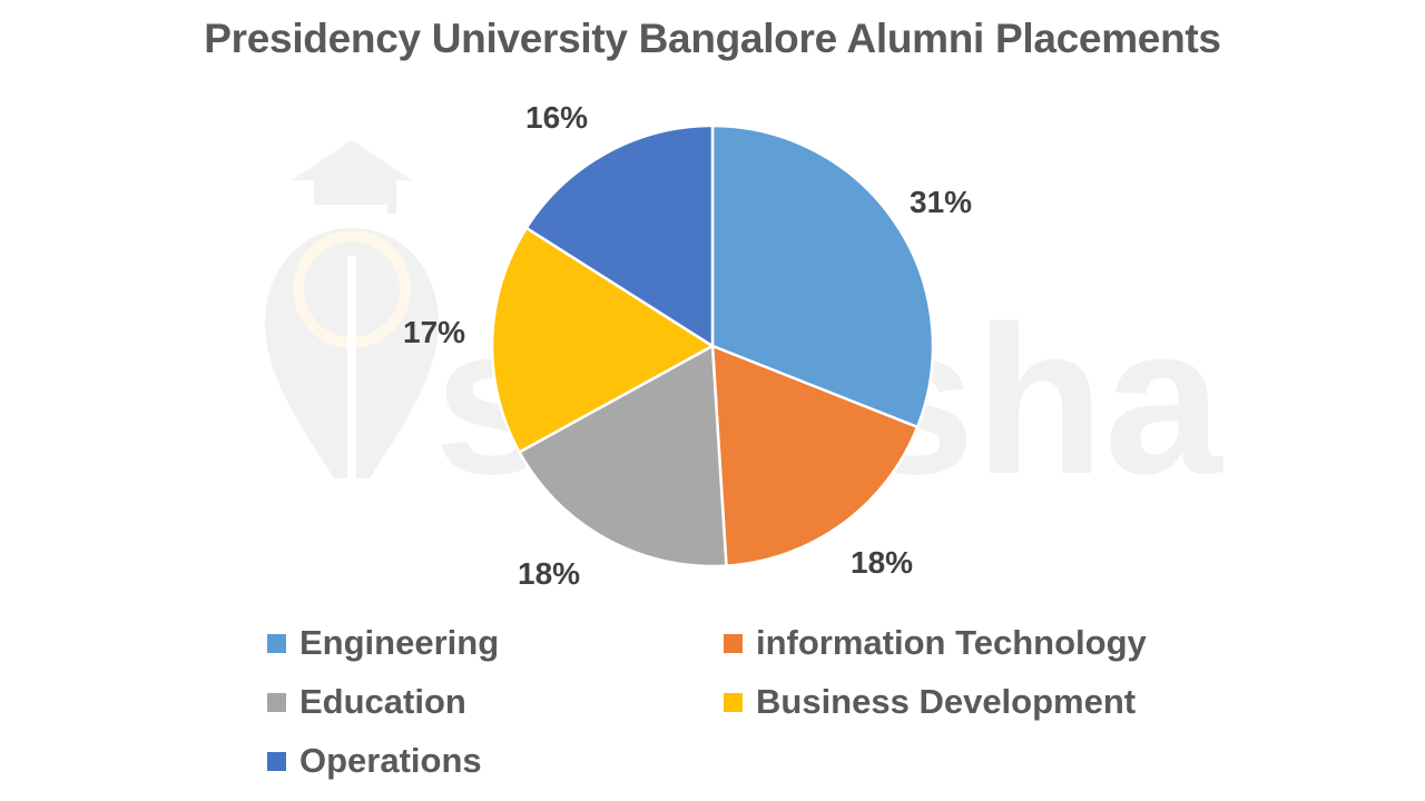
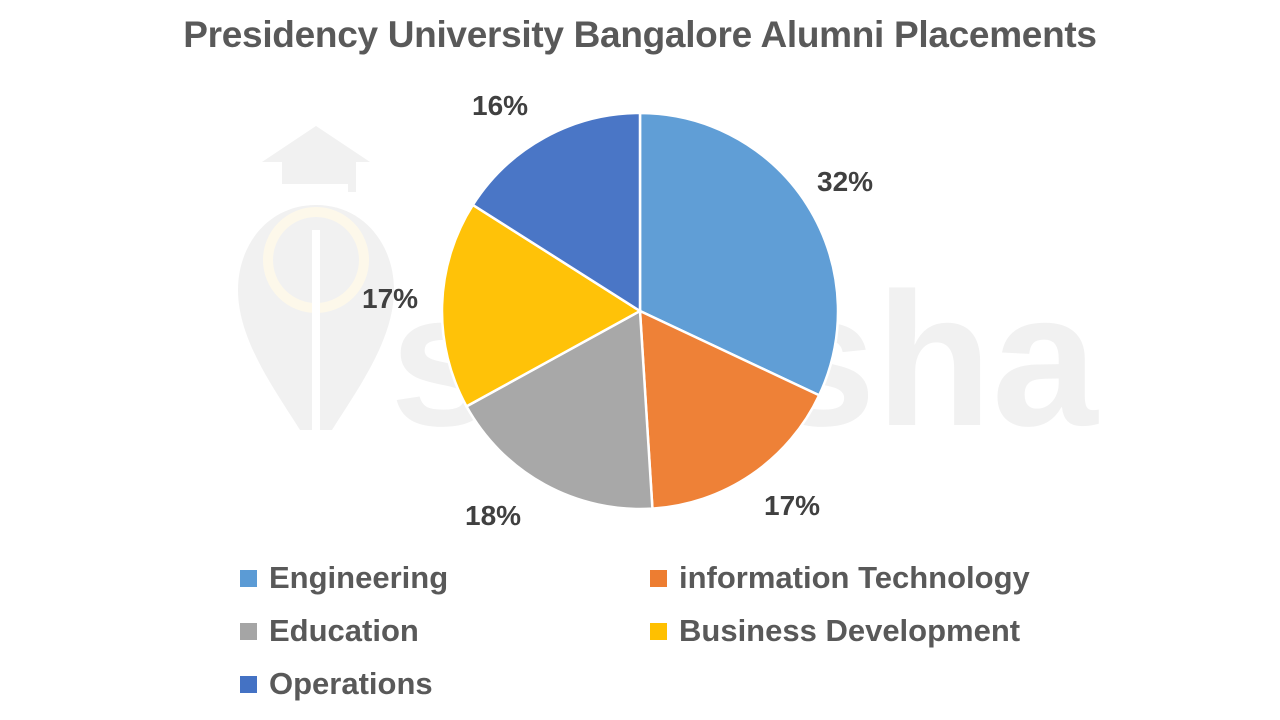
Engineering: 31% -> 32%
information Technology: 18% -> 17%
